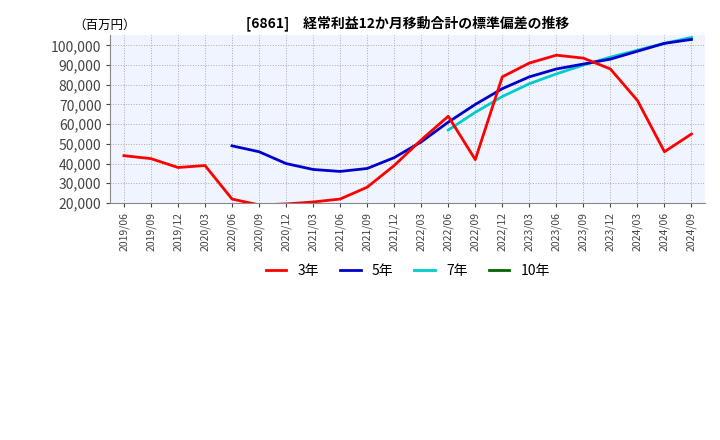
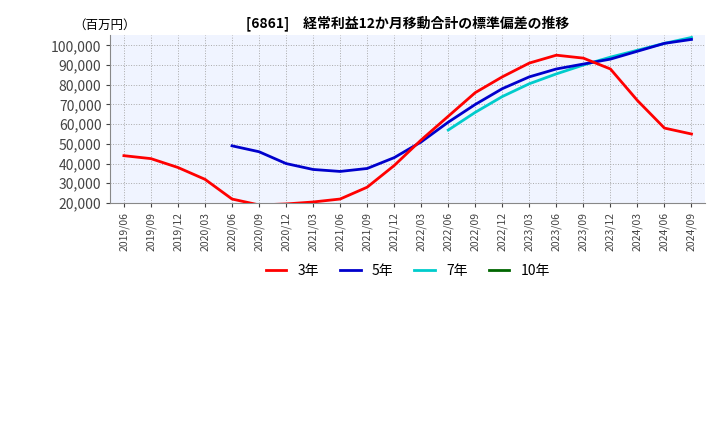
3年/2020/03: 39,000 -> 32,000
3年/2022/09: 42,000 -> 76,000
3年/2024/06: 46,000 -> 58,000
